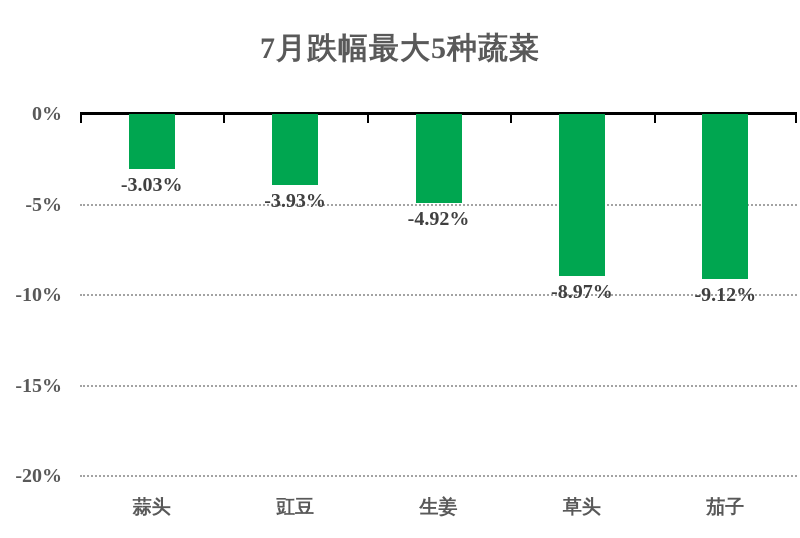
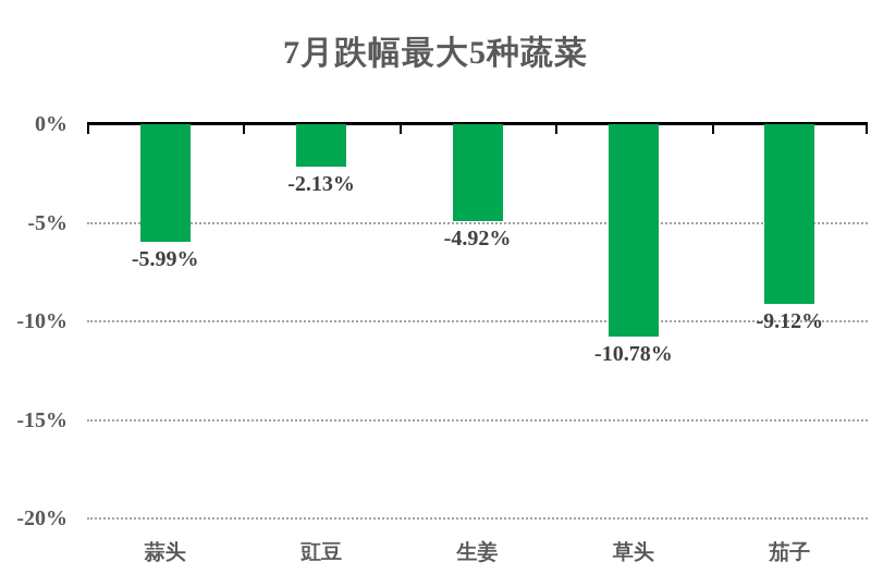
蒜头: -3.03% -> -5.99%
豇豆: -3.93% -> -2.13%
草头: -8.97% -> -10.78%
